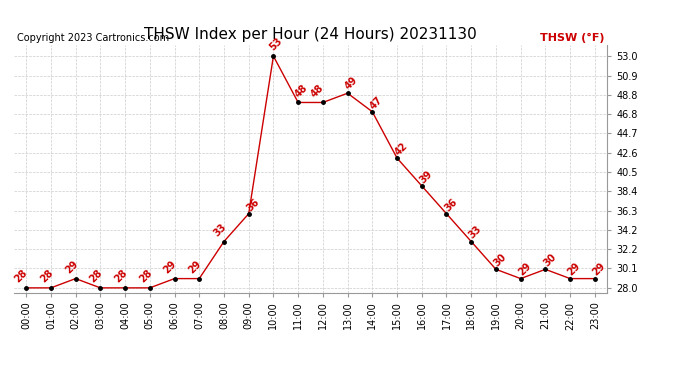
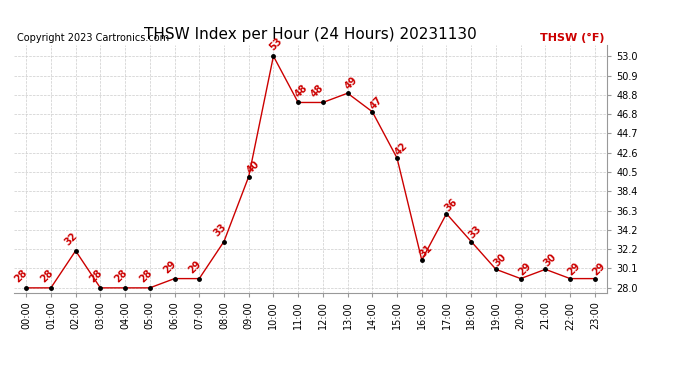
02:00: 29 -> 32
09:00: 36 -> 40
16:00: 39 -> 31
